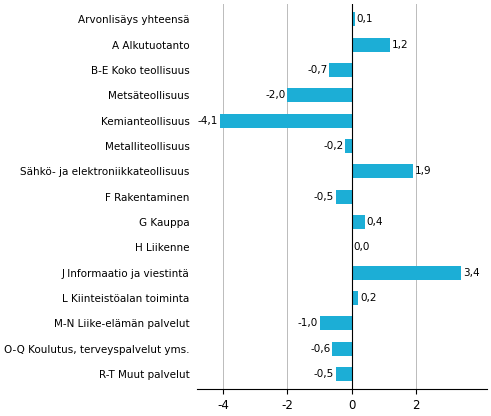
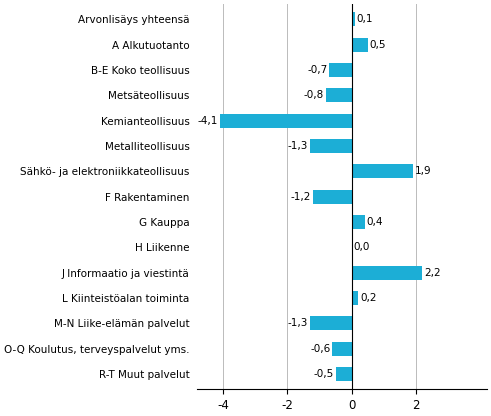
A Alkutuotanto: 1,2 -> 0,5
Metsäteollisuus: -2,0 -> -0,8
Metalliteollisuus: -0,2 -> -1,3
F Rakentaminen: -0,5 -> -1,2
J Informaatio ja viestintä: 3,4 -> 2,2
M-N Liike-elämän palvelut: -1,0 -> -1,3
